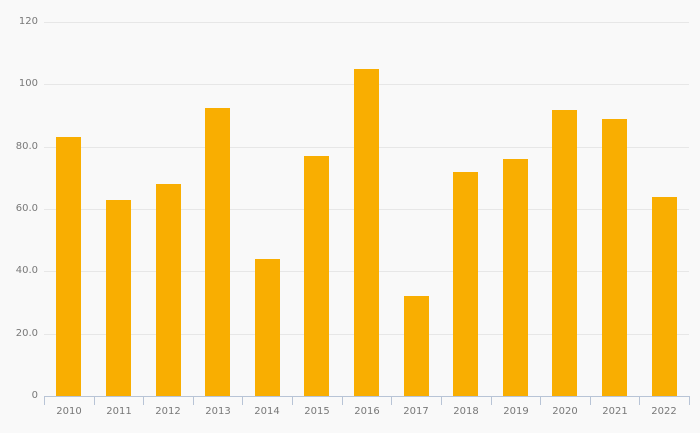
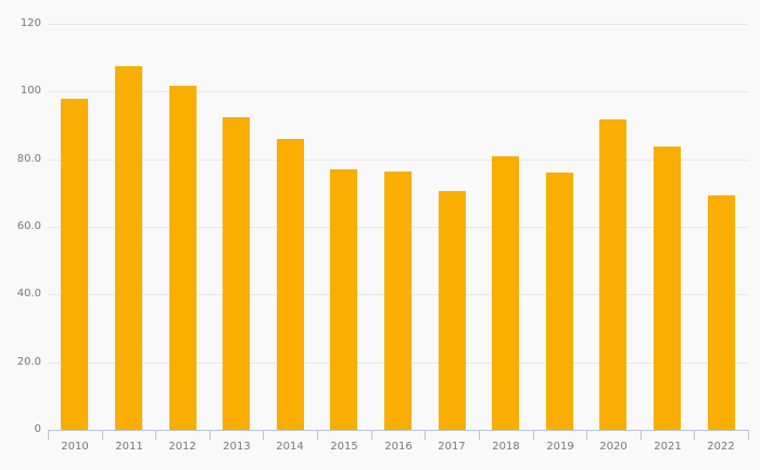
2010: 83 -> 98
2011: 63 -> 107
2012: 68 -> 102
2014: 44 -> 86
2016: 105 -> 76
2017: 32 -> 71
2018: 72 -> 81
2021: 89 -> 84
2022: 64 -> 69
